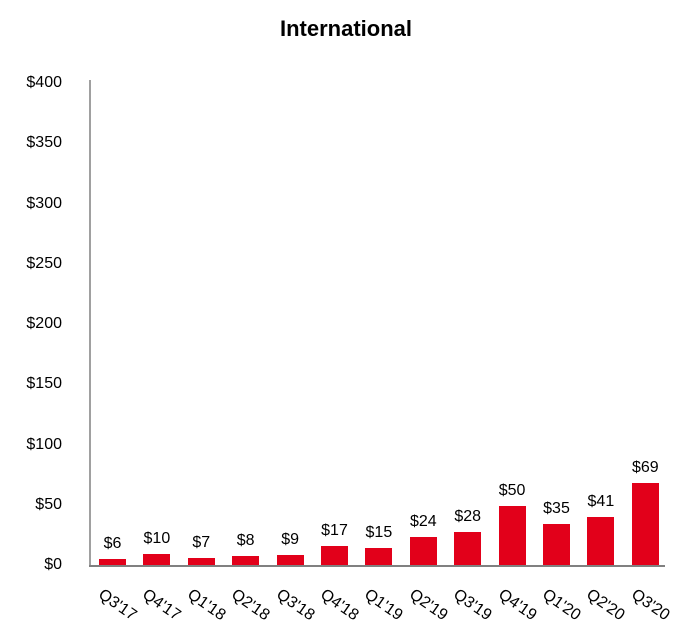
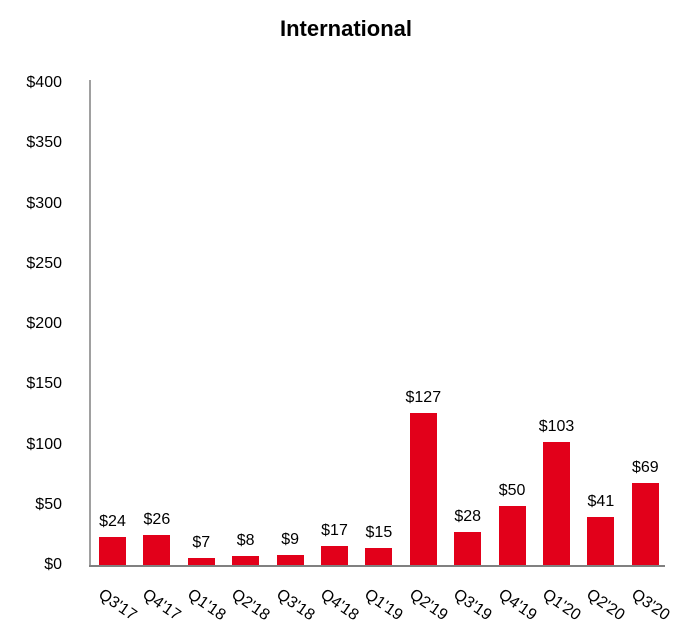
Q3'17: $6 -> $24
Q4'17: $10 -> $26
Q2'19: $24 -> $127
Q1'20: $35 -> $103
